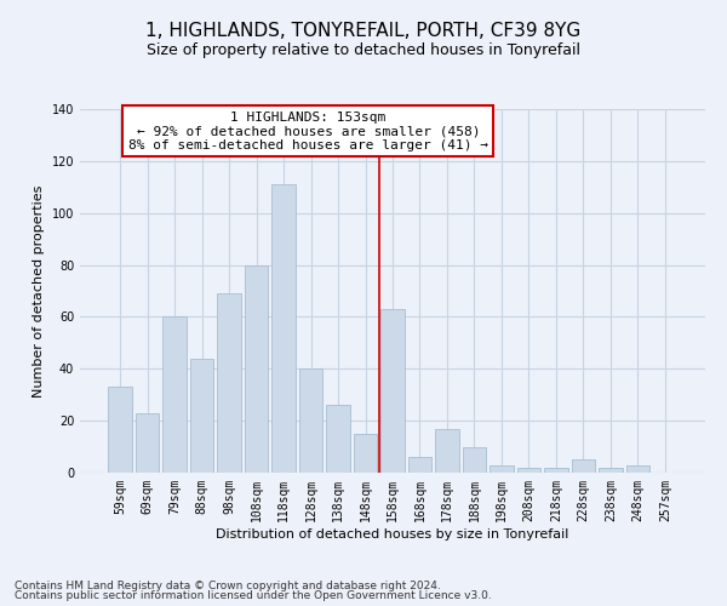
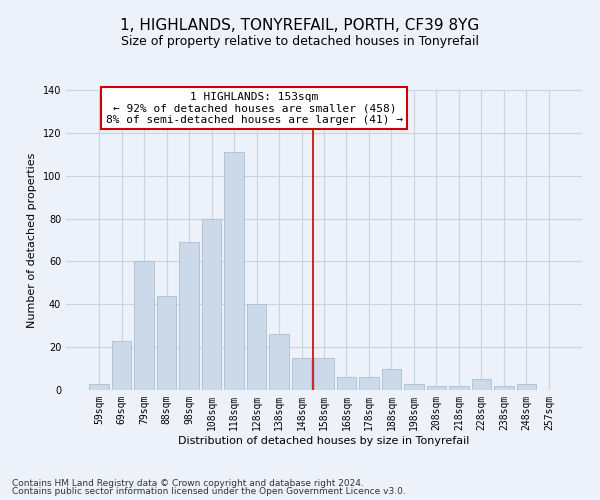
59sqm: 33 -> 3
158sqm: 63 -> 15
178sqm: 17 -> 6
